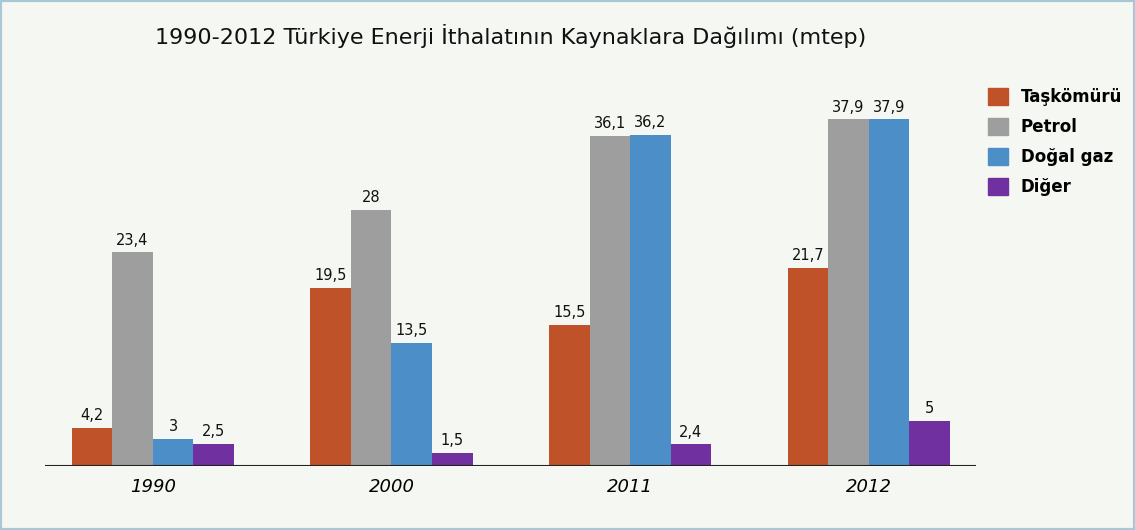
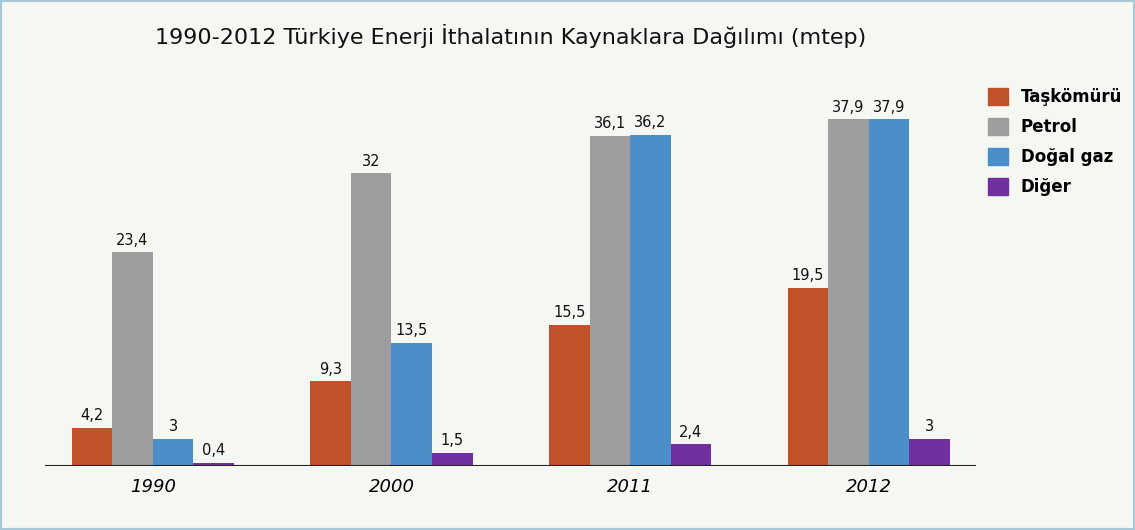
Diğer/1990: 2,5 -> 0,4
Taşkömürü/2000: 19,5 -> 9,3
Petrol/2000: 28 -> 32
Taşkömürü/2012: 21,7 -> 19,5
Diğer/2012: 5 -> 3
